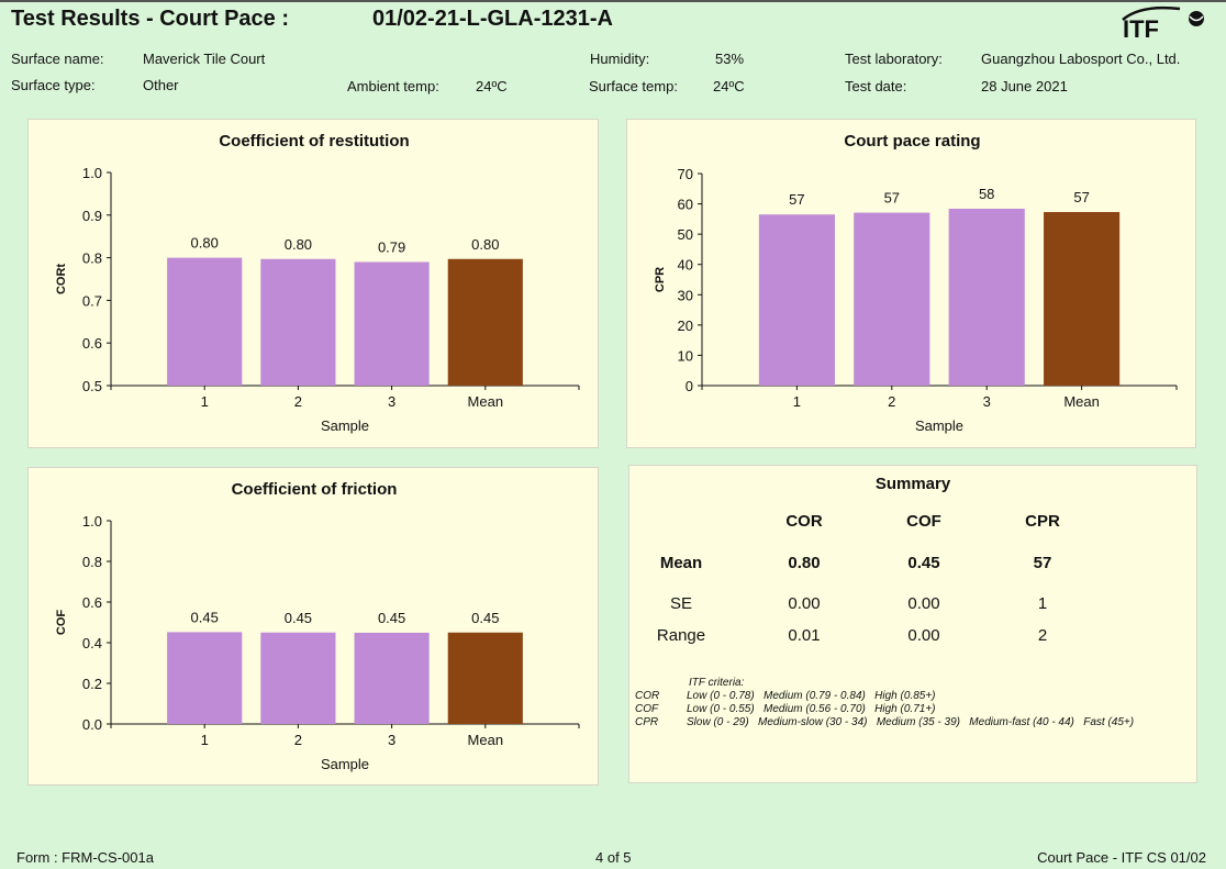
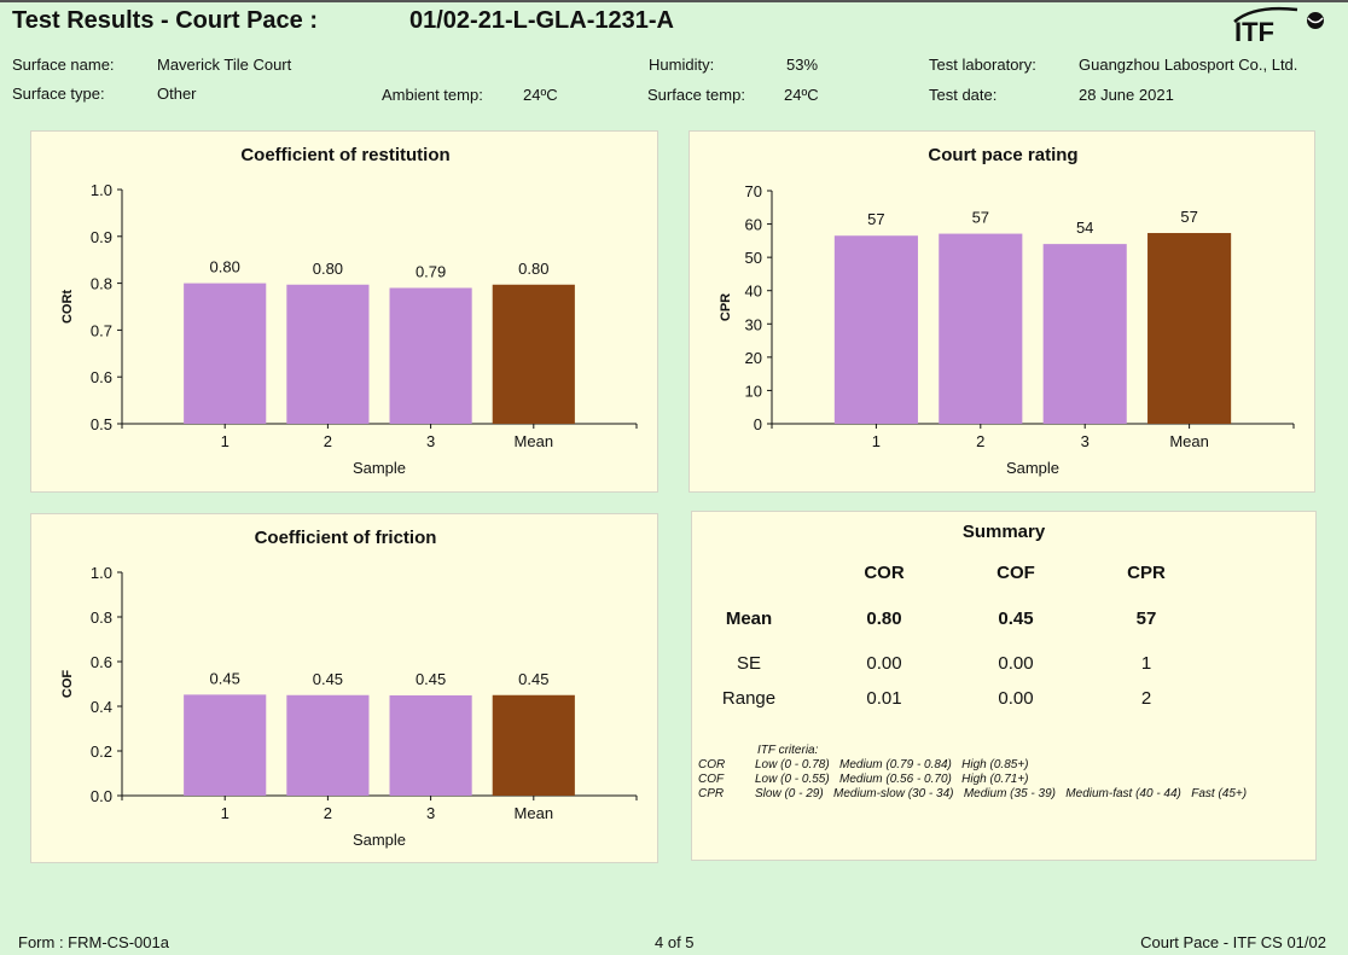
Court pace rating/3: 58 -> 54
